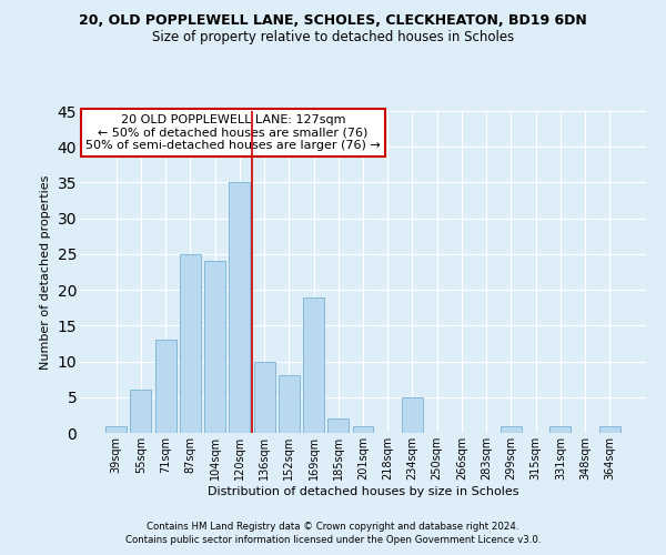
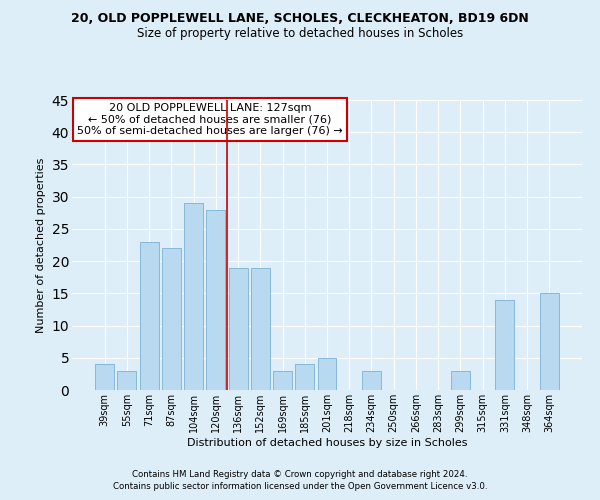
39sqm: 1 -> 4
55sqm: 6 -> 3
71sqm: 13 -> 23
87sqm: 25 -> 22
104sqm: 24 -> 29
120sqm: 35 -> 28
136sqm: 10 -> 19
152sqm: 8 -> 19
169sqm: 19 -> 3
185sqm: 2 -> 4
201sqm: 1 -> 5
234sqm: 5 -> 3
299sqm: 1 -> 3
331sqm: 1 -> 14
364sqm: 1 -> 15
